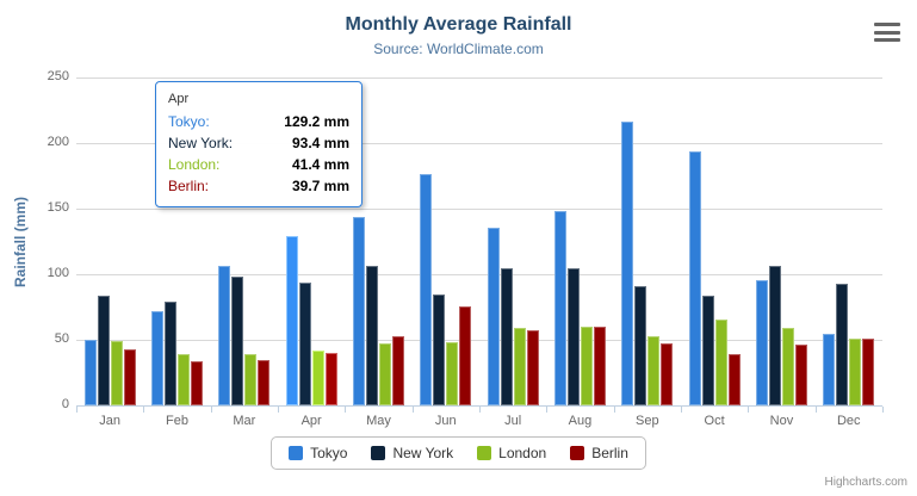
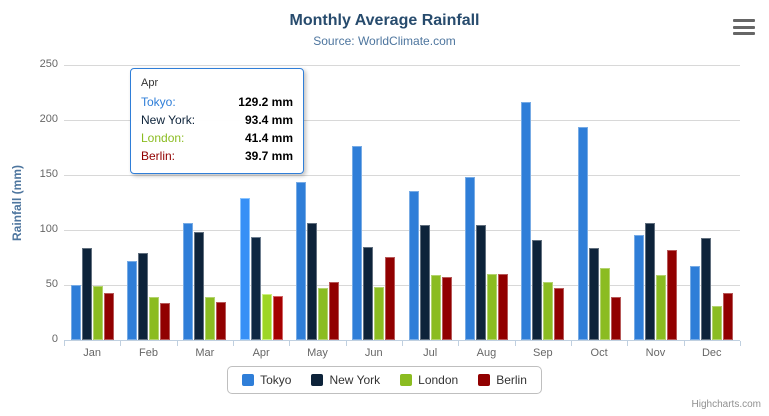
Berlin/Nov: 47 -> 82
Tokyo/Dec: 54 -> 67
London/Dec: 51 -> 31
Berlin/Dec: 51 -> 43
